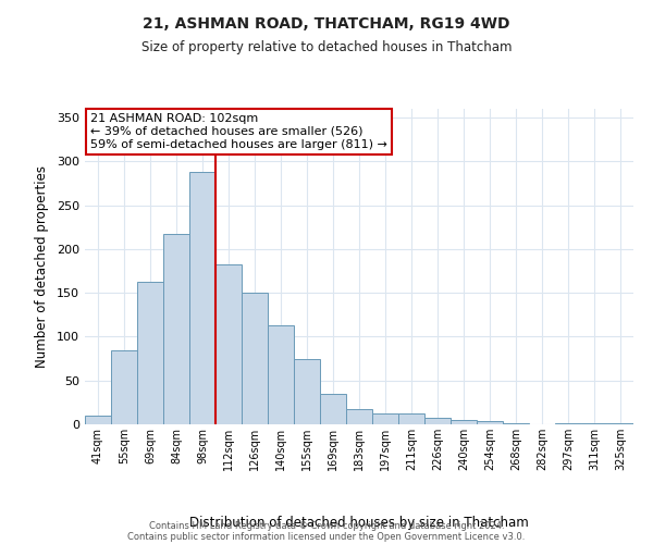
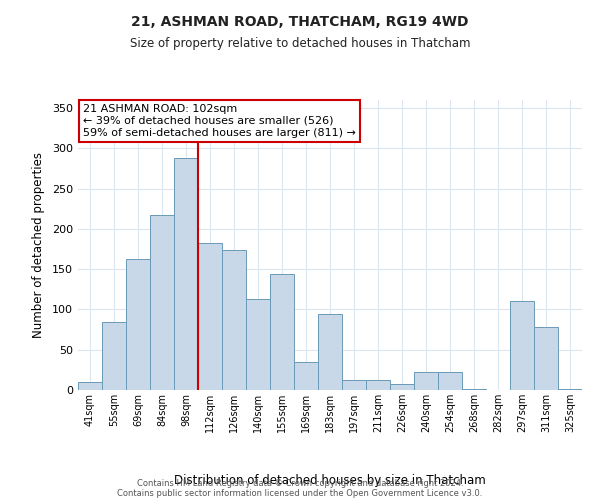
126sqm: 150 -> 174
155sqm: 75 -> 144
183sqm: 17 -> 94
240sqm: 5 -> 22
254sqm: 4 -> 22
297sqm: 1 -> 110
311sqm: 1 -> 78
